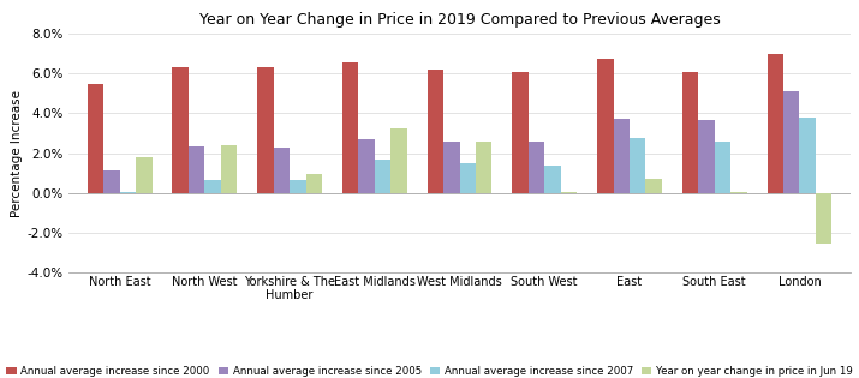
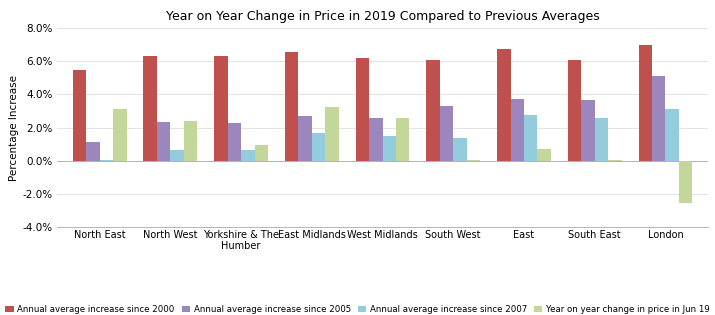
Year on year change in price in Jun 19/North East: 1.8% -> 3.1%
Annual average increase since 2005/South West: 2.6% -> 3.3%
Annual average increase since 2007/London: 3.8% -> 3.1%
